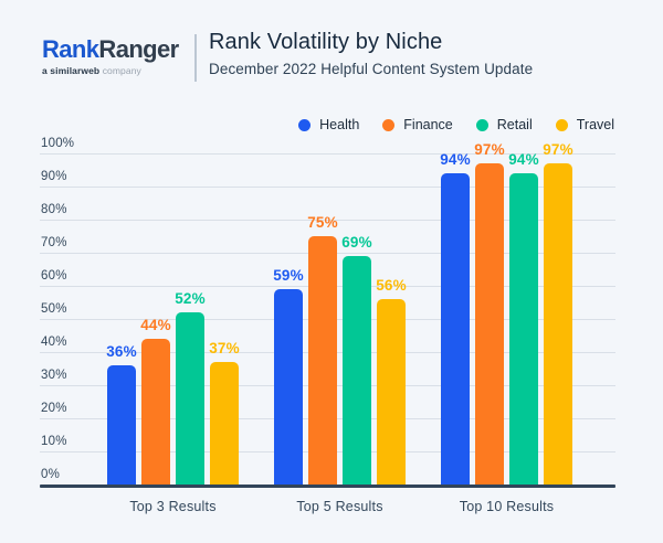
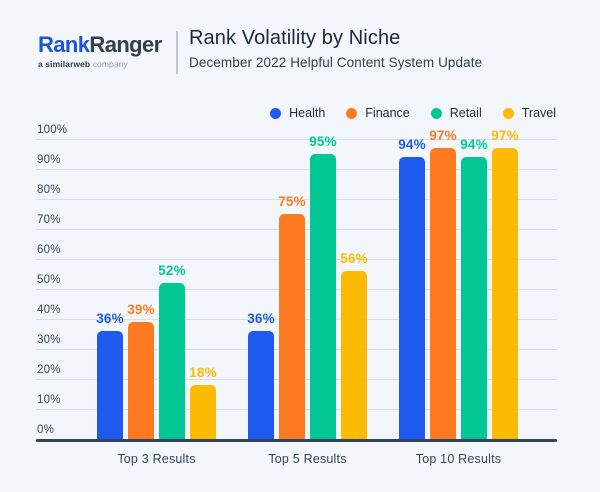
Finance/Top 3 Results: 44% -> 39%
Travel/Top 3 Results: 37% -> 18%
Health/Top 5 Results: 59% -> 36%
Retail/Top 5 Results: 69% -> 95%
